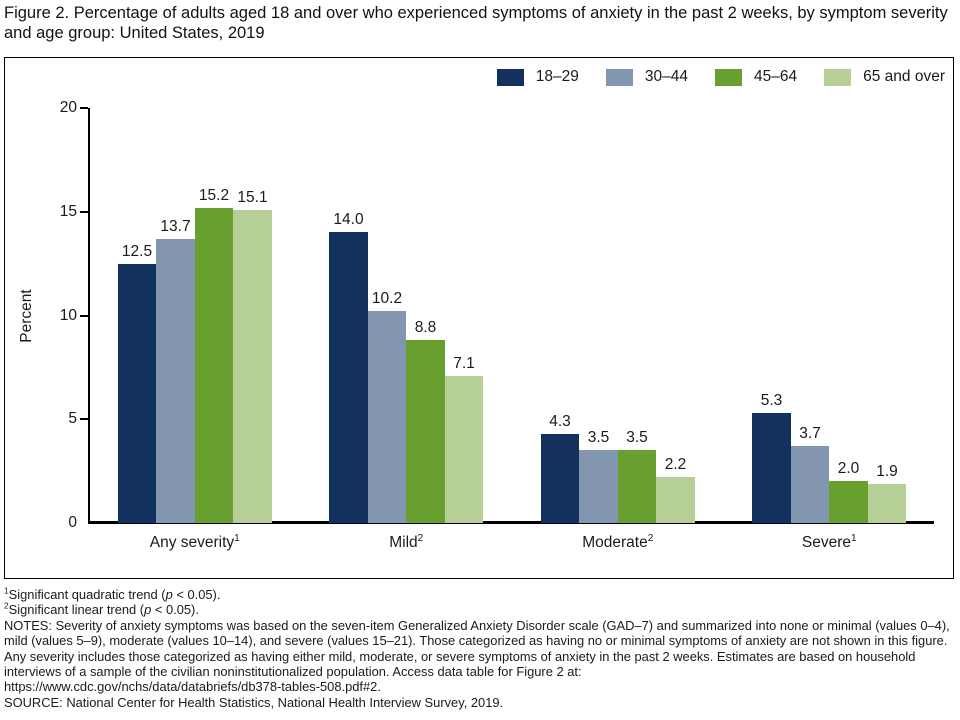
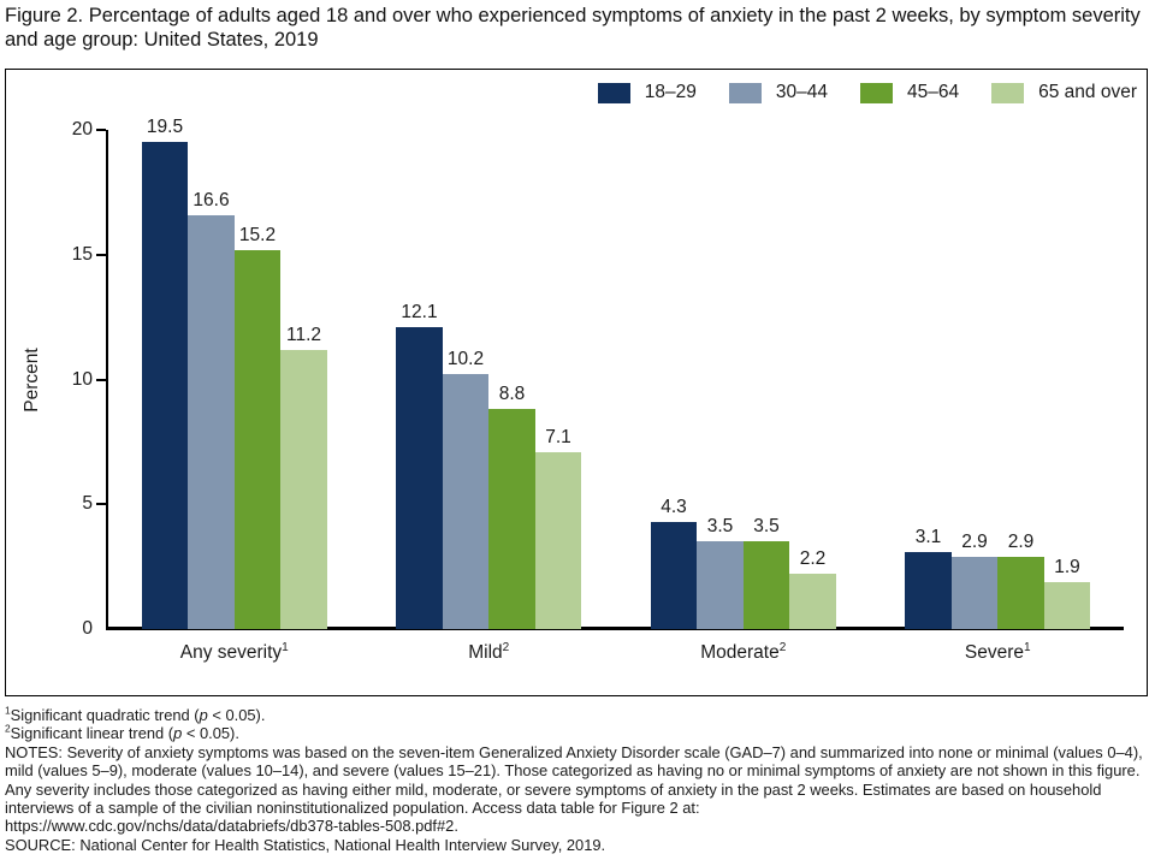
18–29/Any severity: 12.5 -> 19.5
30–44/Any severity: 13.7 -> 16.6
65 and over/Any severity: 15.1 -> 11.2
18–29/Mild: 14.0 -> 12.1
18–29/Severe: 5.3 -> 3.1
30–44/Severe: 3.7 -> 2.9
45–64/Severe: 2.0 -> 2.9
